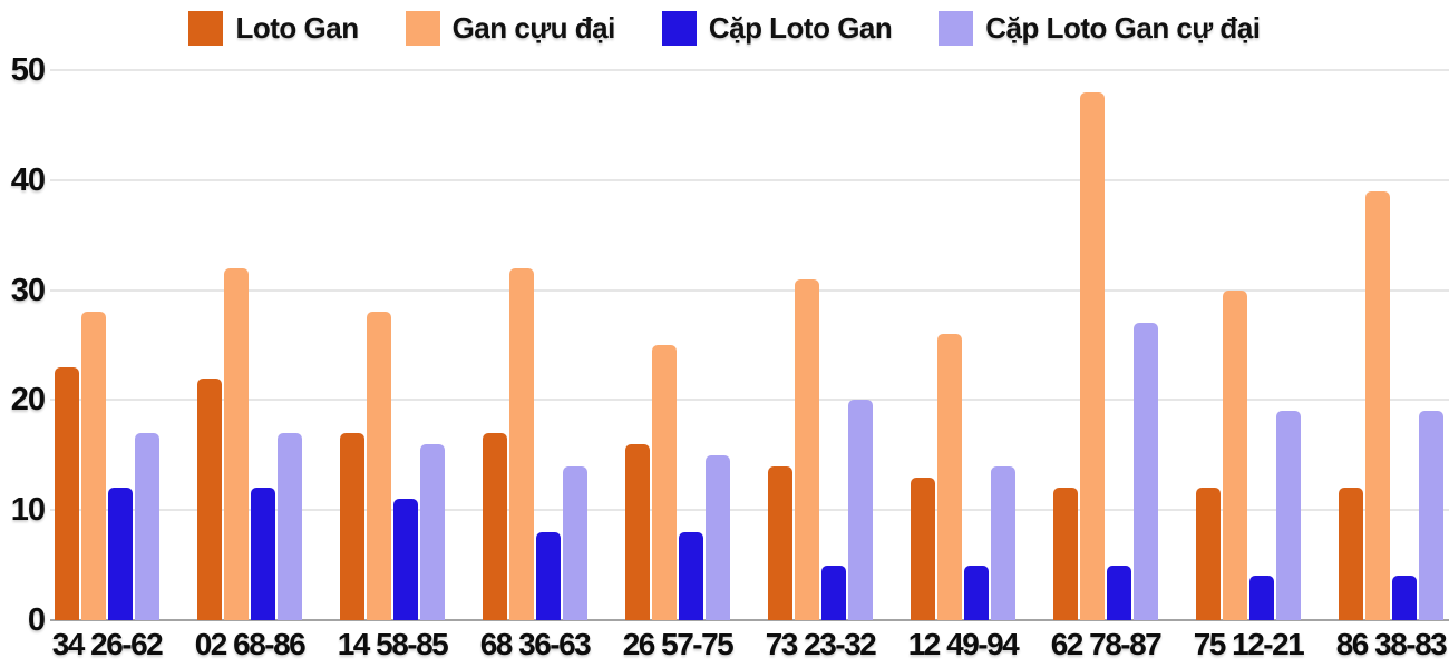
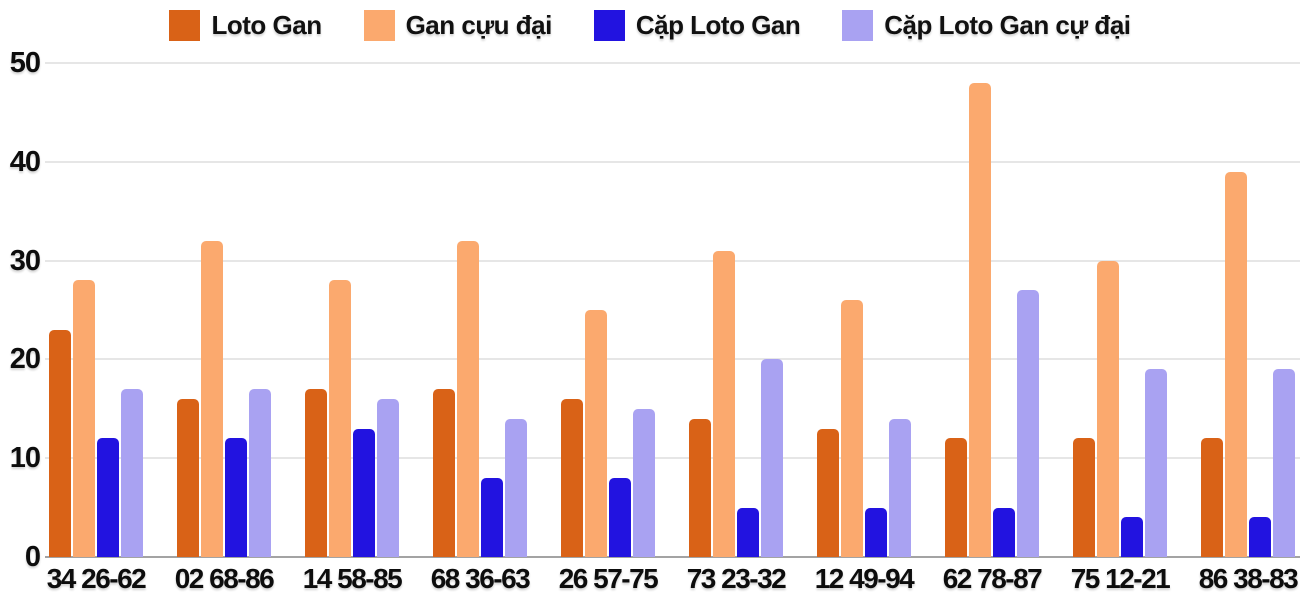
Loto Gan/02 68-86: 22 -> 16
Cặp Loto Gan/14 58-85: 11 -> 13
